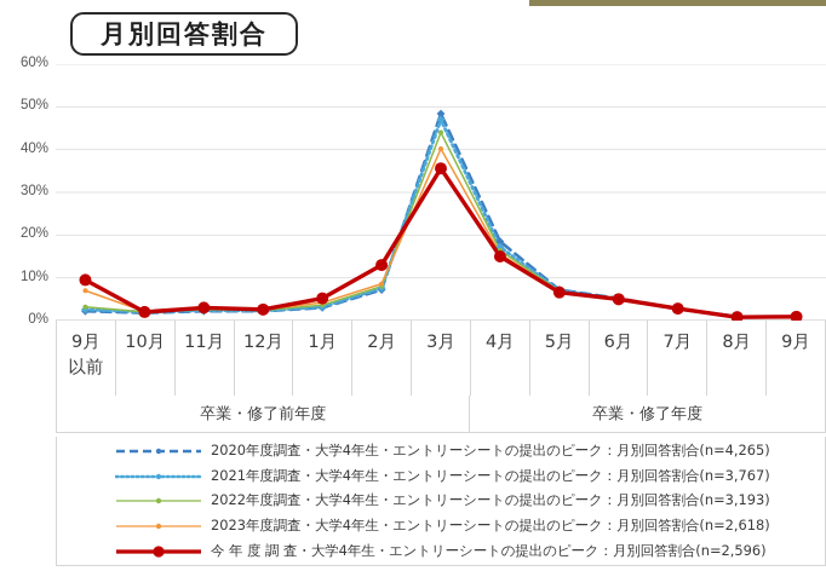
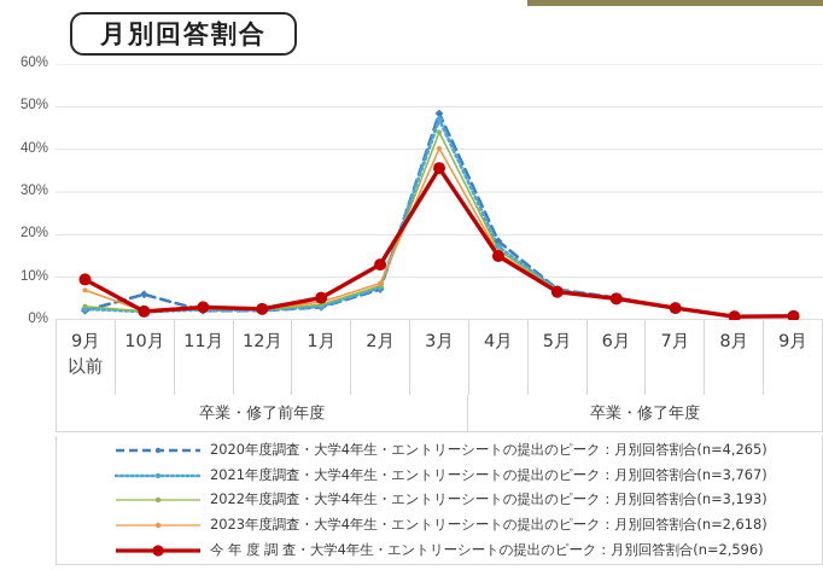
2020年度調査・大学4年生・エントリーシートの提出のピーク：月別回答割合(n=4,265)/10月: 2% -> 6%
